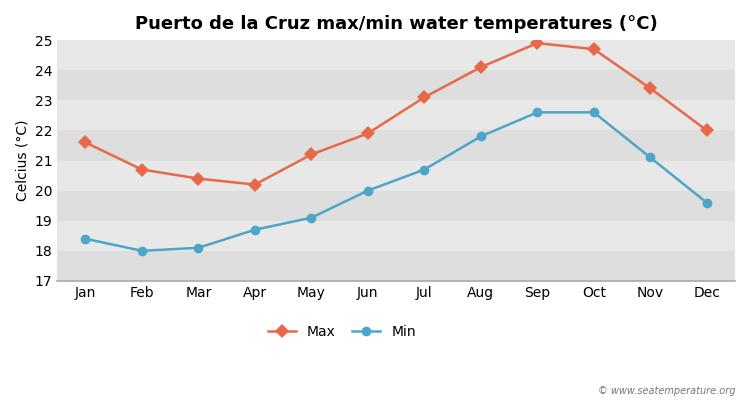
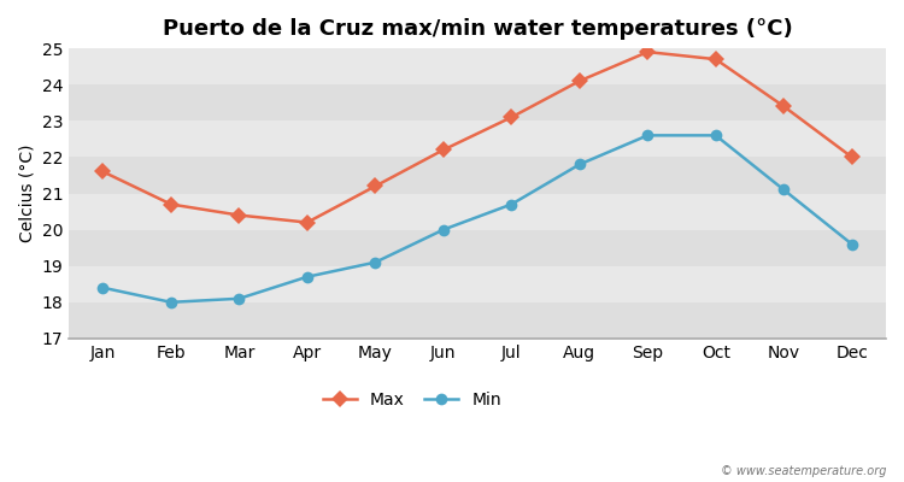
Max/Jun: 21.9 -> 22.2
